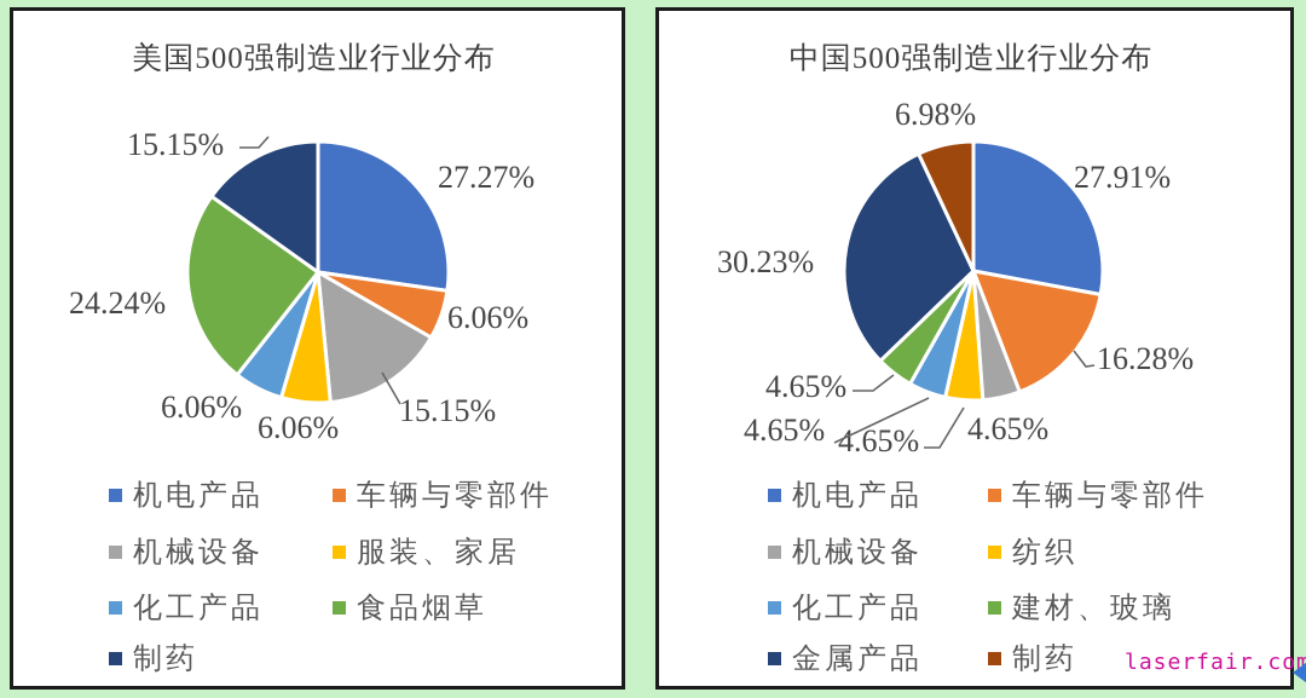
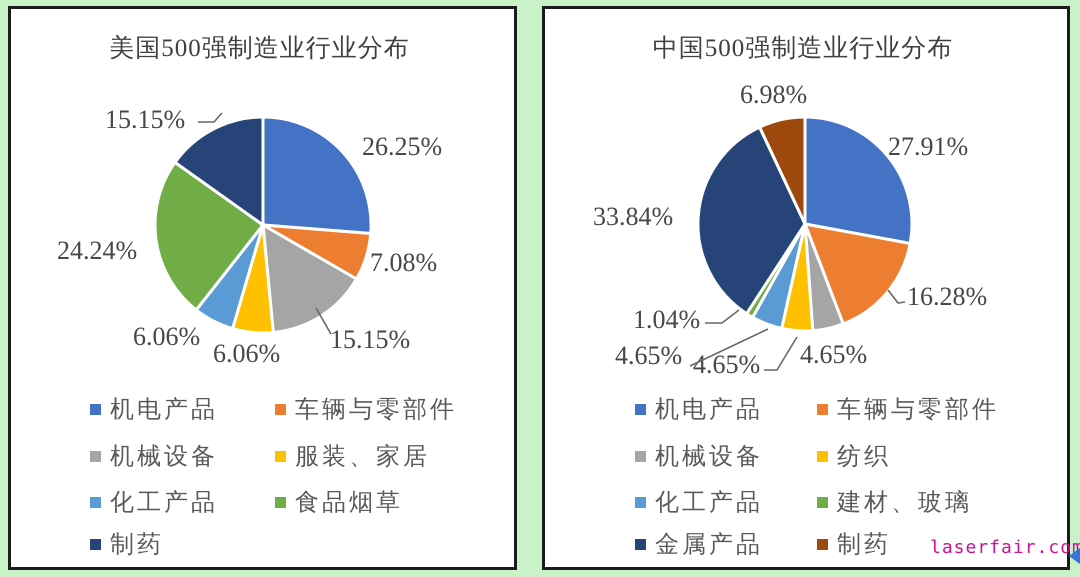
美国500强制造业行业分布/机电产品: 27.27% -> 26.25%
美国500强制造业行业分布/车辆与零部件: 6.06% -> 7.08%
中国500强制造业行业分布/建材、玻璃: 4.65% -> 1.04%
中国500强制造业行业分布/金属产品: 30.23% -> 33.84%
